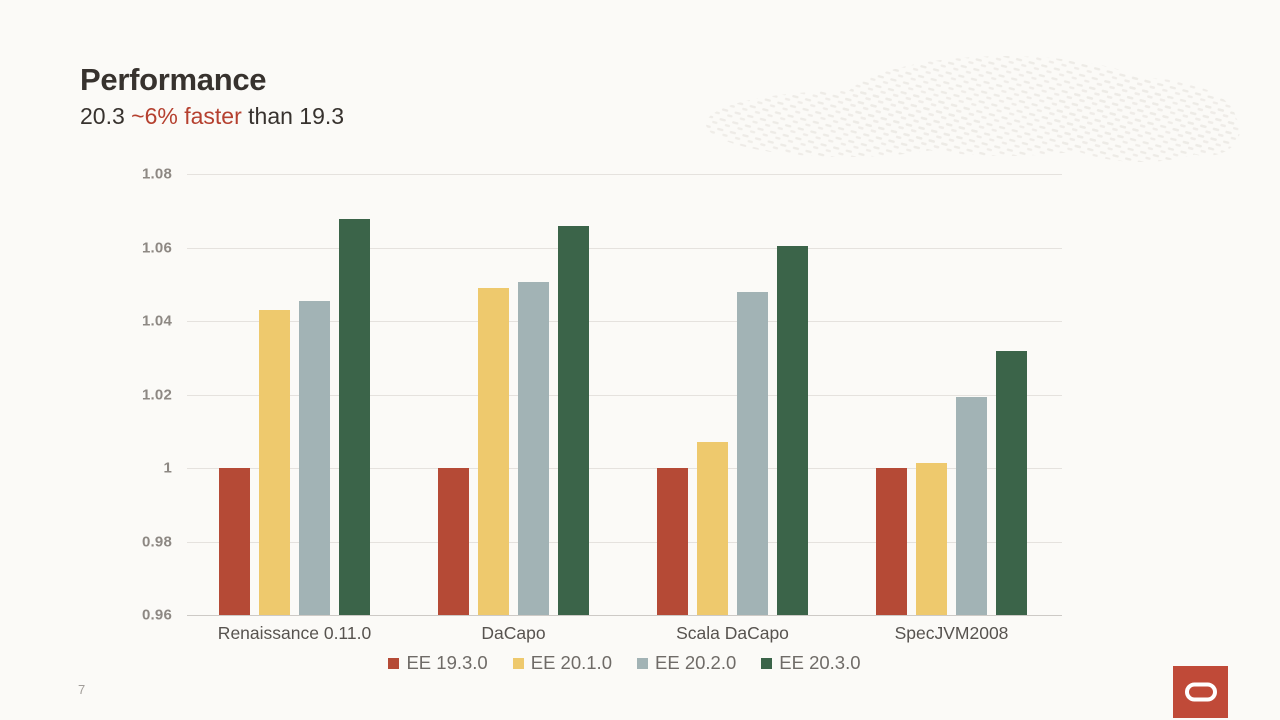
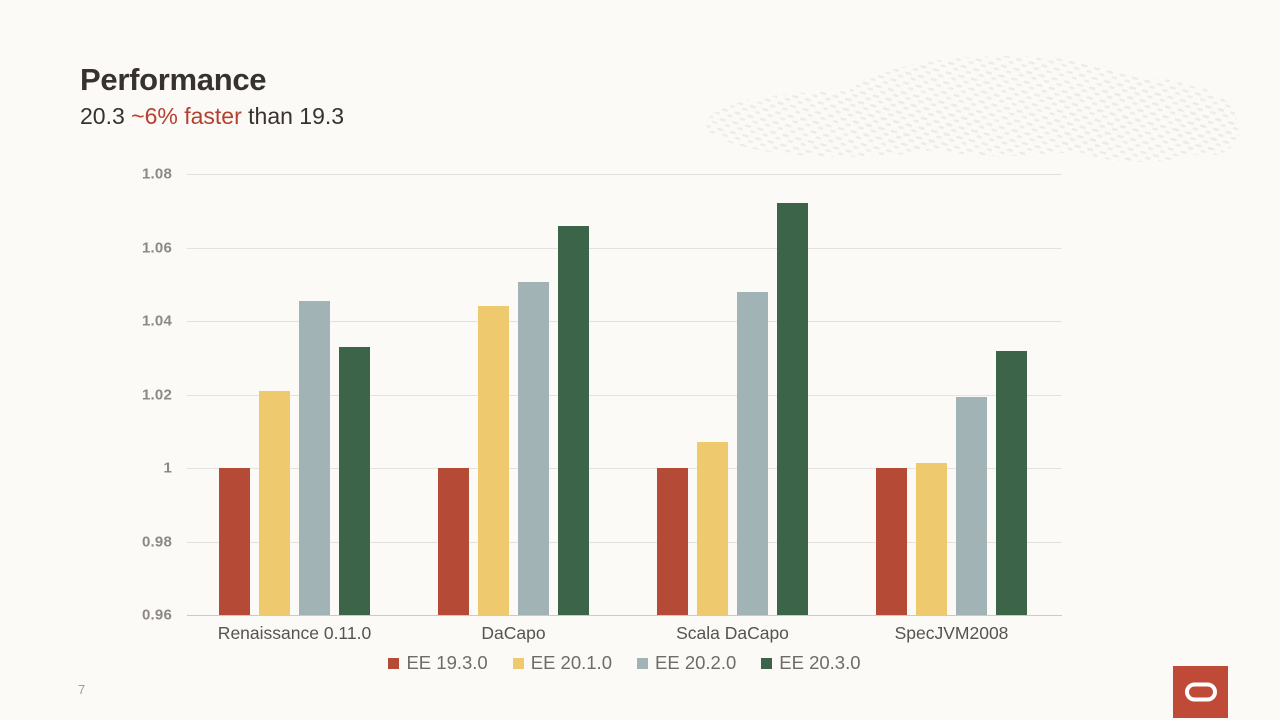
EE 20.1.0/Renaissance 0.11.0: 1.043 -> 1.021
EE 20.3.0/Renaissance 0.11.0: 1.068 -> 1.033
EE 20.1.0/DaCapo: 1.049 -> 1.044
EE 20.3.0/Scala DaCapo: 1.060 -> 1.072
